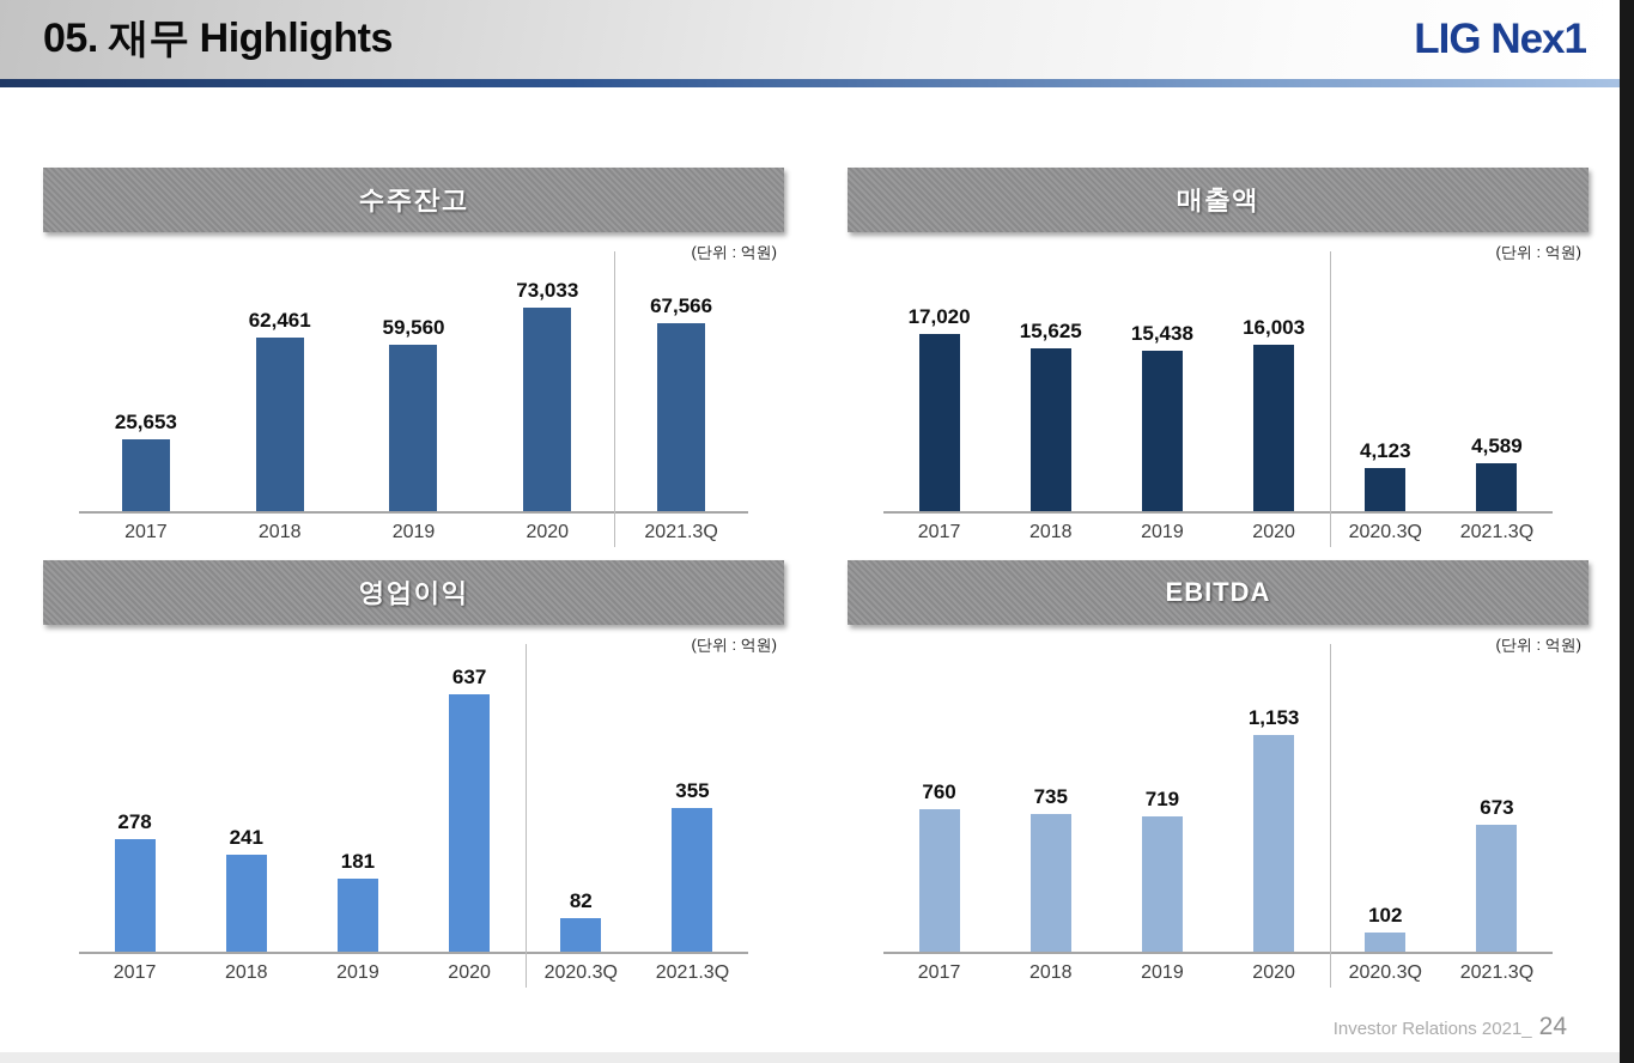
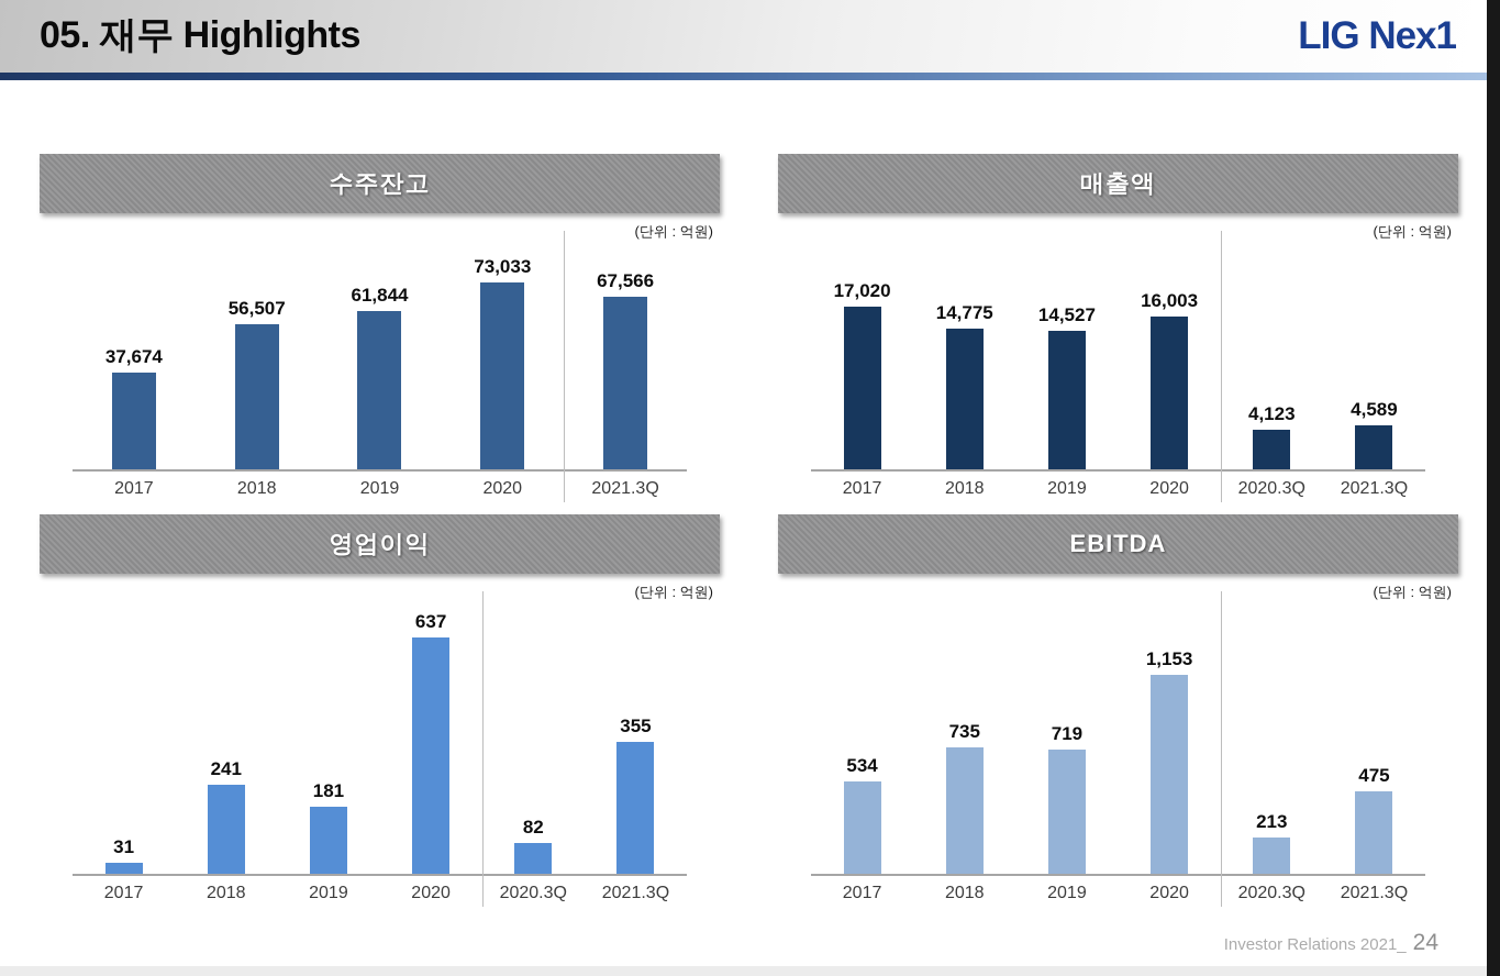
수주잔고/2017: 25,653 -> 37,674
수주잔고/2018: 62,461 -> 56,507
수주잔고/2019: 59,560 -> 61,844
매출액/2018: 15,625 -> 14,775
매출액/2019: 15,438 -> 14,527
영업이익/2017: 278 -> 31
EBITDA/2017: 760 -> 534
EBITDA/2020.3Q: 102 -> 213
EBITDA/2021.3Q: 673 -> 475
